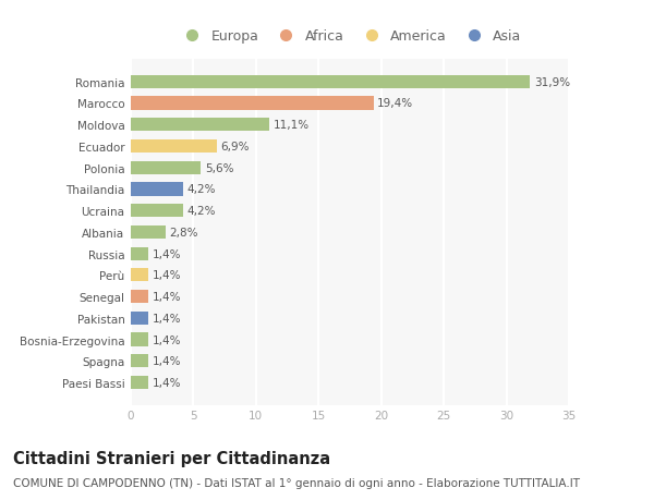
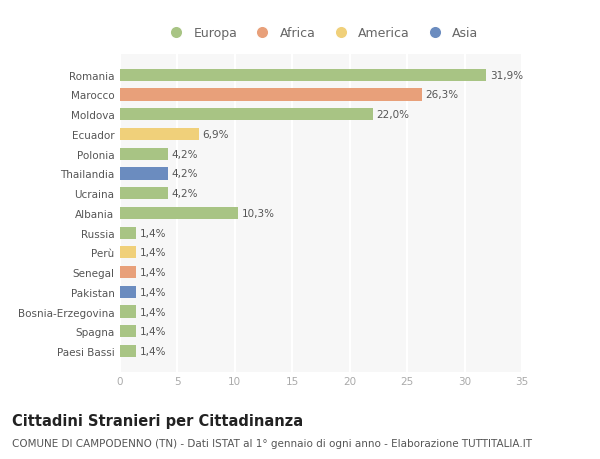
Marocco: 19,4% -> 26,3%
Moldova: 11,1% -> 22,0%
Polonia: 5,6% -> 4,2%
Albania: 2,8% -> 10,3%
